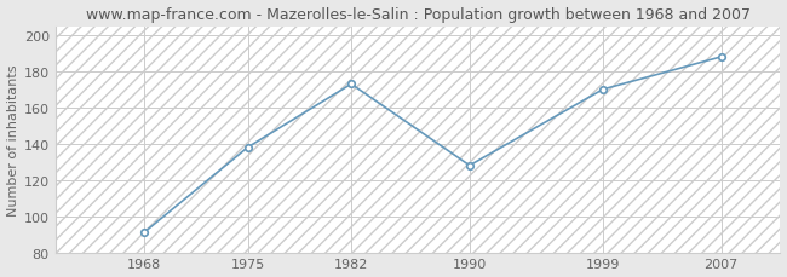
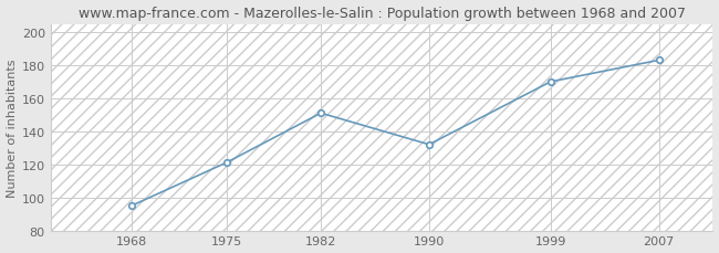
1968: 91 -> 95
1975: 138 -> 121
1982: 173 -> 151
1990: 128 -> 132
2007: 188 -> 183
